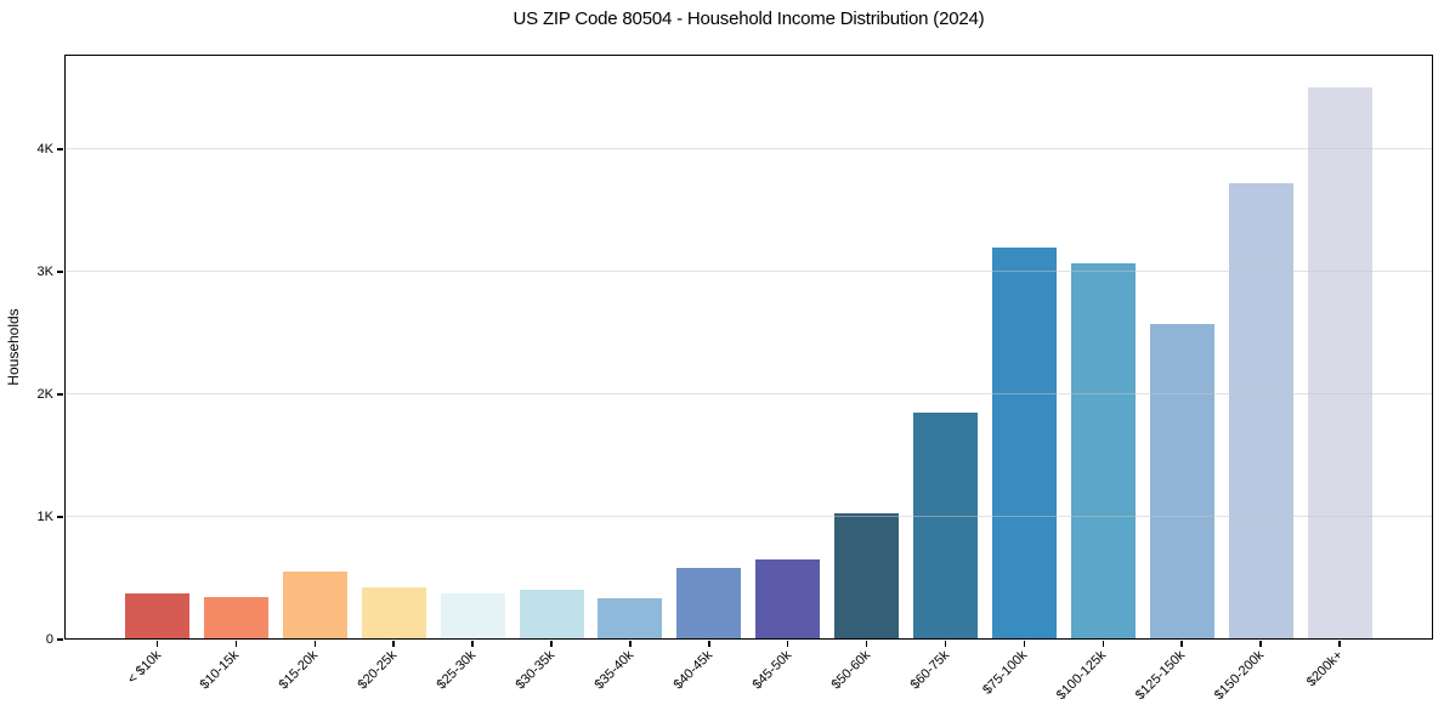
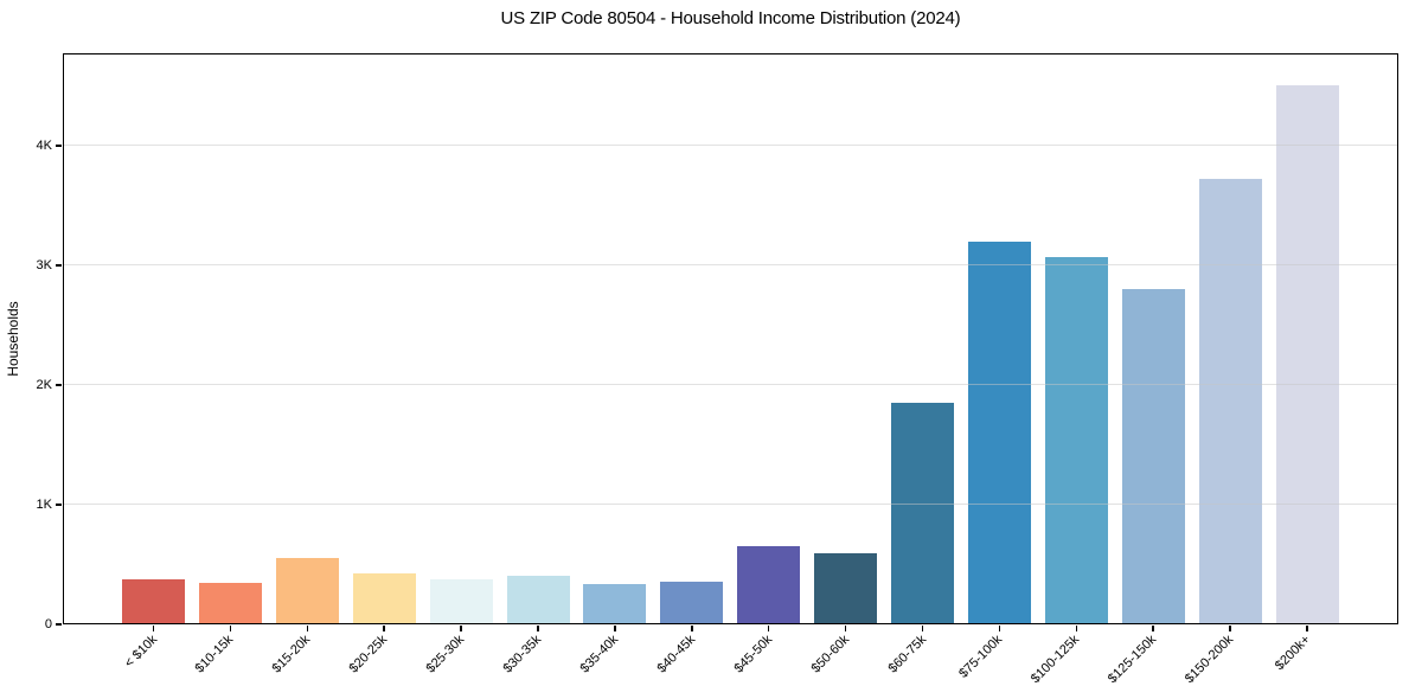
$40-45k: 0.59K -> 0.36K
$50-60k: 1.03K -> 0.59K
$125-150k: 2.57K -> 2.80K
